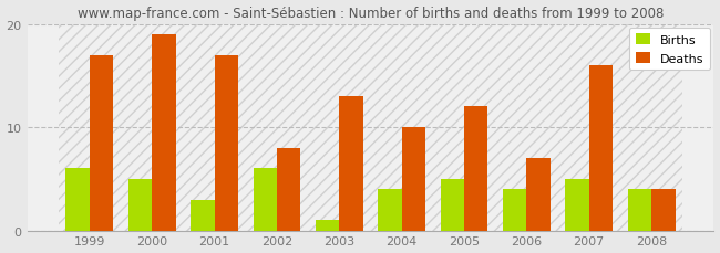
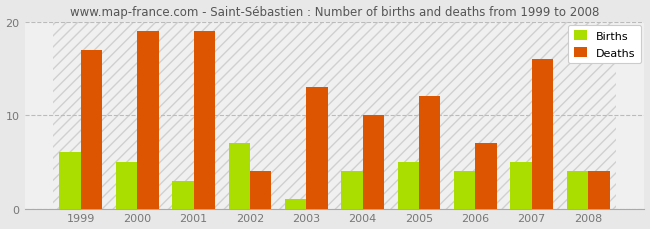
Deaths/2001: 17 -> 19
Births/2002: 6 -> 7
Deaths/2002: 8 -> 4
